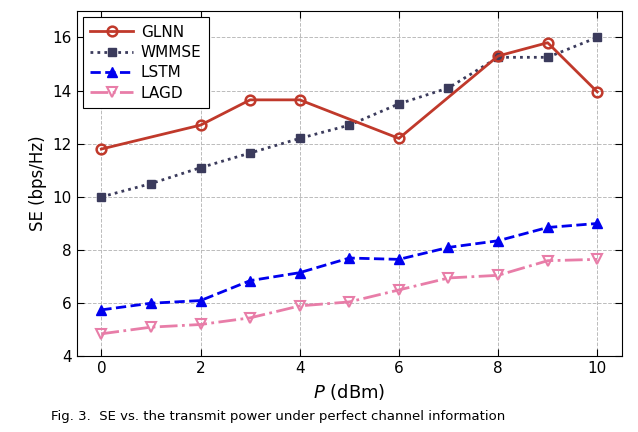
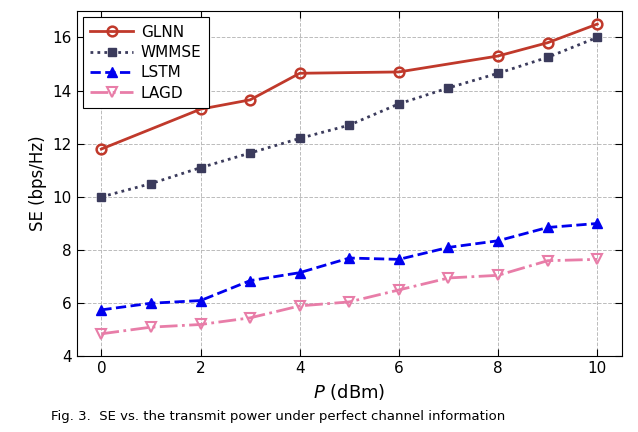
GLNN/2: 12.70 -> 13.30
GLNN/4: 13.65 -> 14.65
GLNN/6: 12.20 -> 14.70
WMMSE/8: 15.25 -> 14.65
GLNN/10: 13.95 -> 16.50
